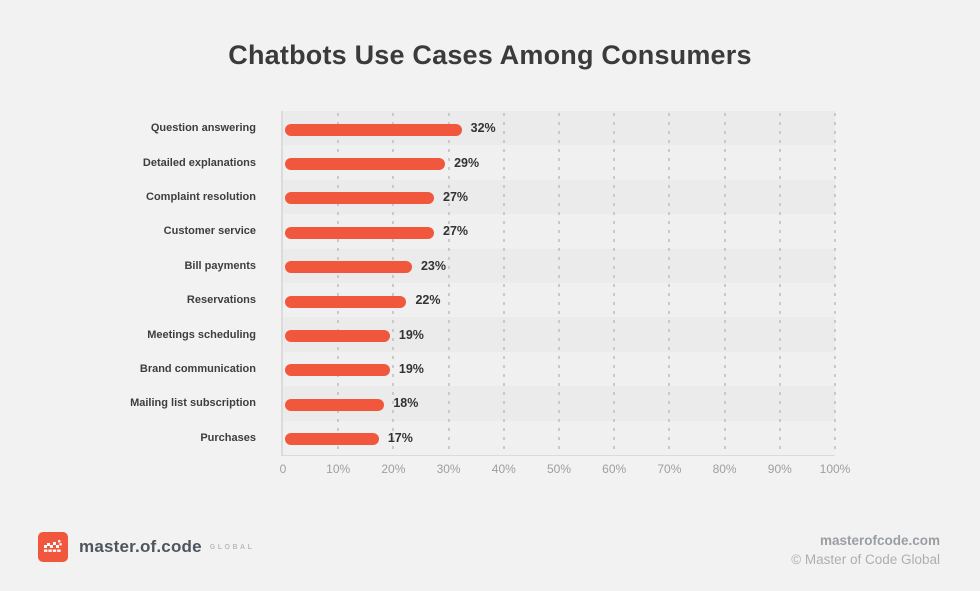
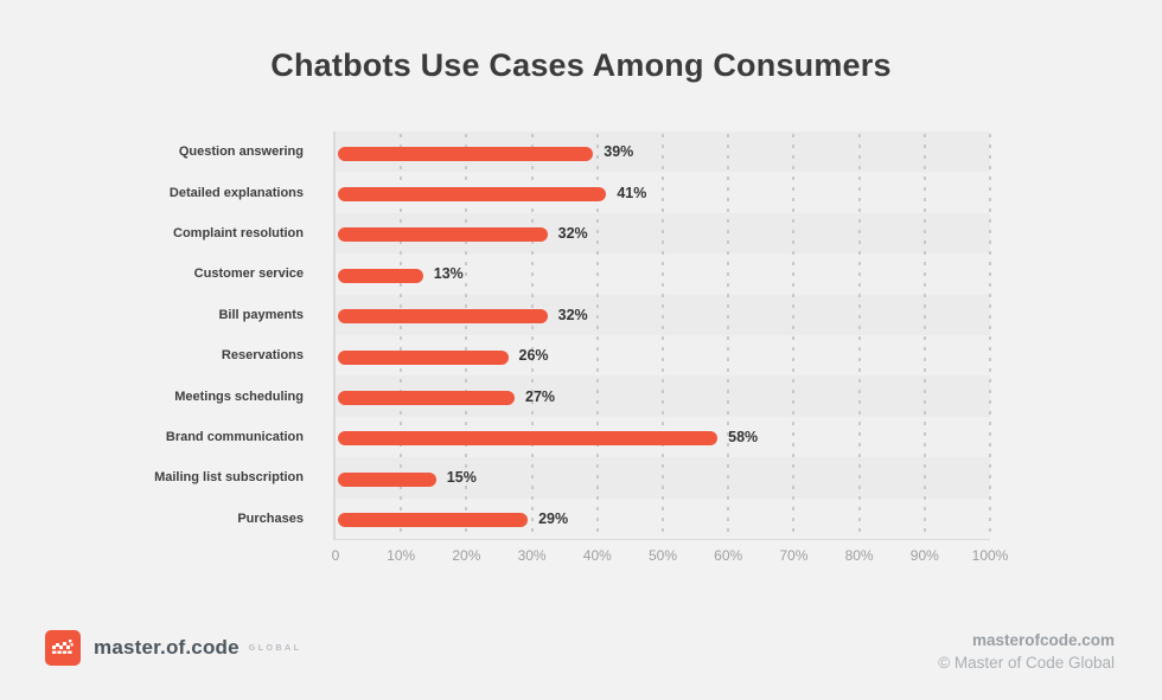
Question answering: 32% -> 39%
Detailed explanations: 29% -> 41%
Complaint resolution: 27% -> 32%
Customer service: 27% -> 13%
Bill payments: 23% -> 32%
Reservations: 22% -> 26%
Meetings scheduling: 19% -> 27%
Brand communication: 19% -> 58%
Mailing list subscription: 18% -> 15%
Purchases: 17% -> 29%
